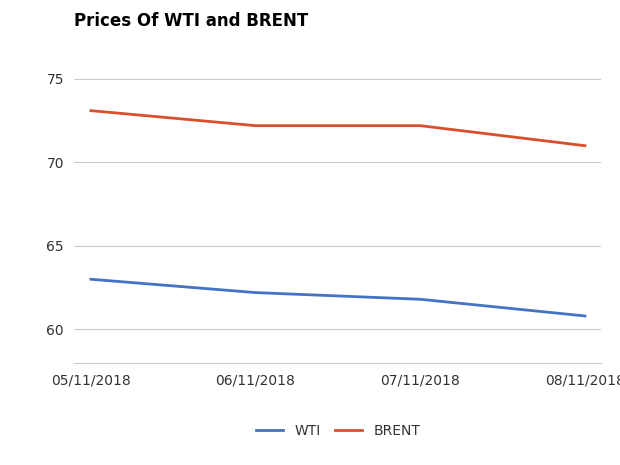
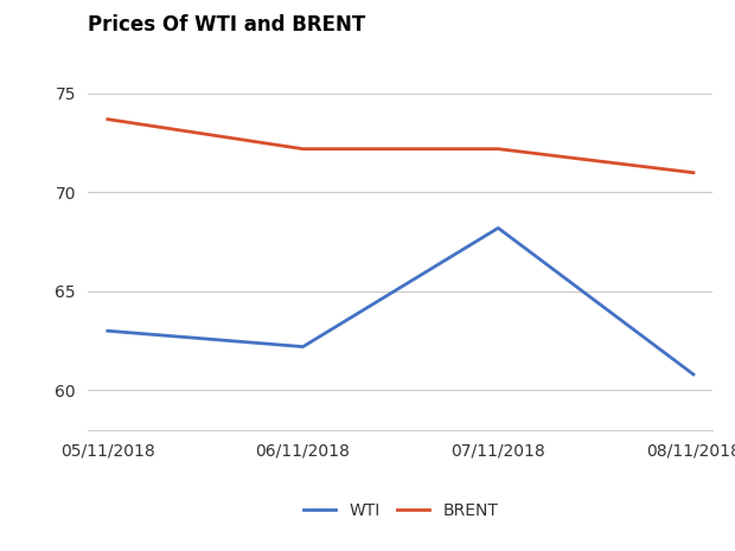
BRENT/05/11/2018: 73.1 -> 73.7
WTI/07/11/2018: 61.8 -> 68.2
